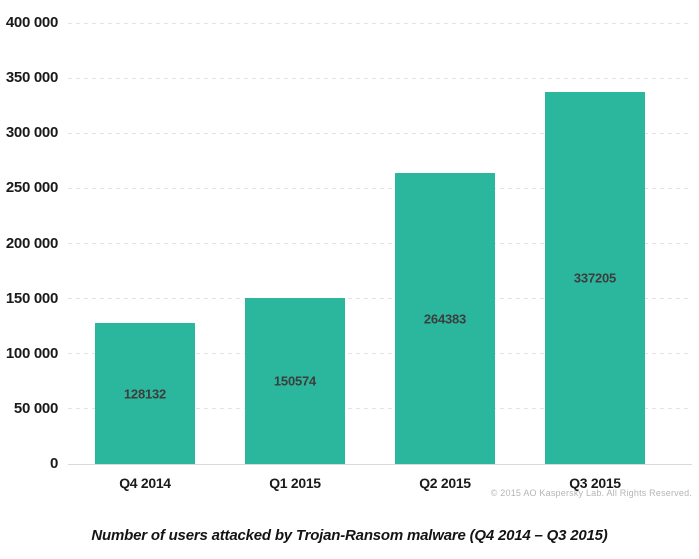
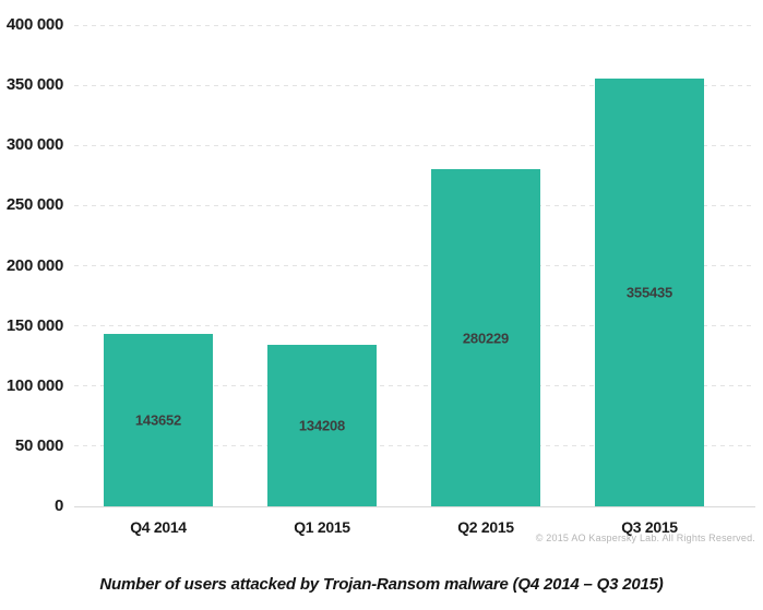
Q4 2014: 128132 -> 143652
Q1 2015: 150574 -> 134208
Q2 2015: 264383 -> 280229
Q3 2015: 337205 -> 355435
